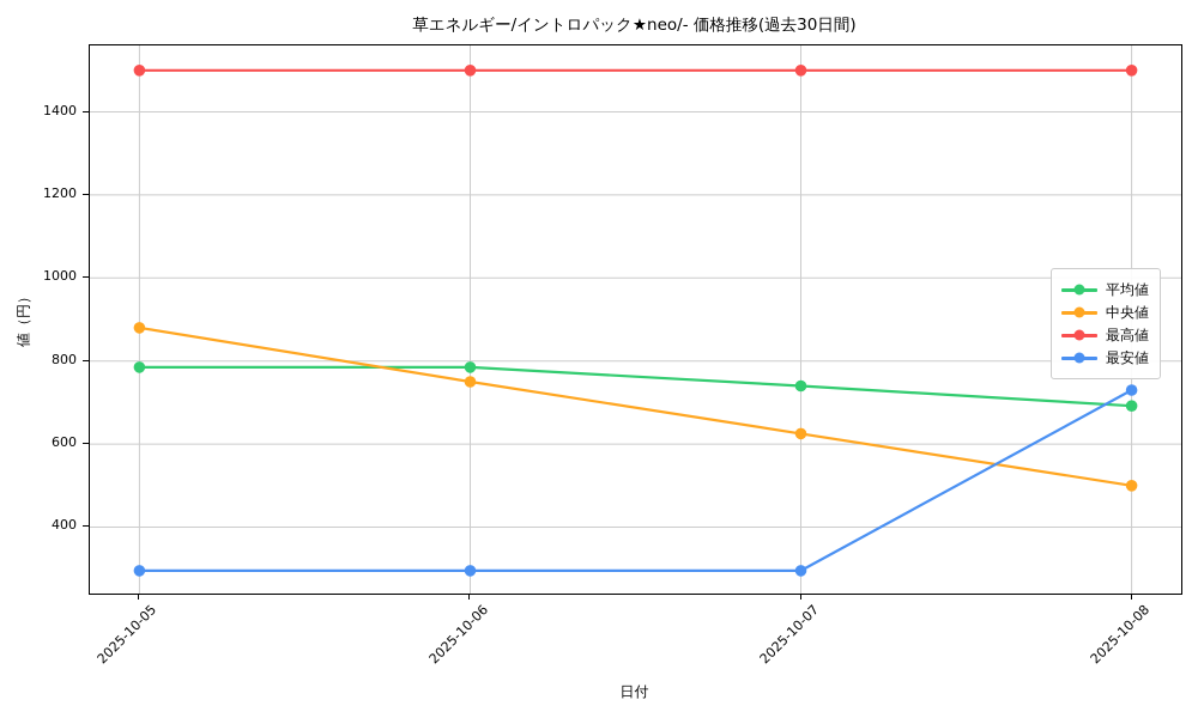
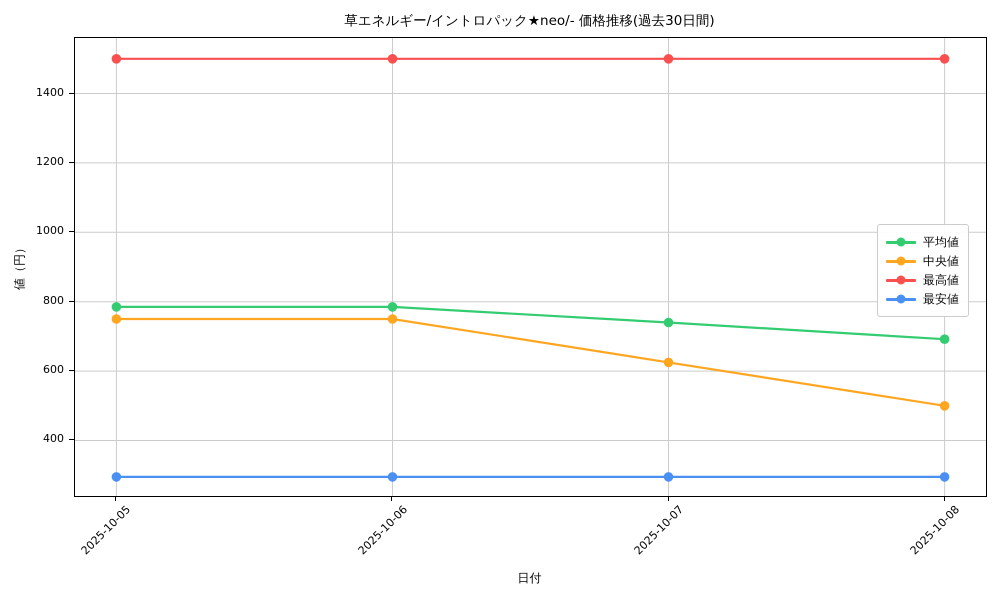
中央値/2025-10-05: 880 -> 750
最安値/2025-10-08: 730 -> 300
